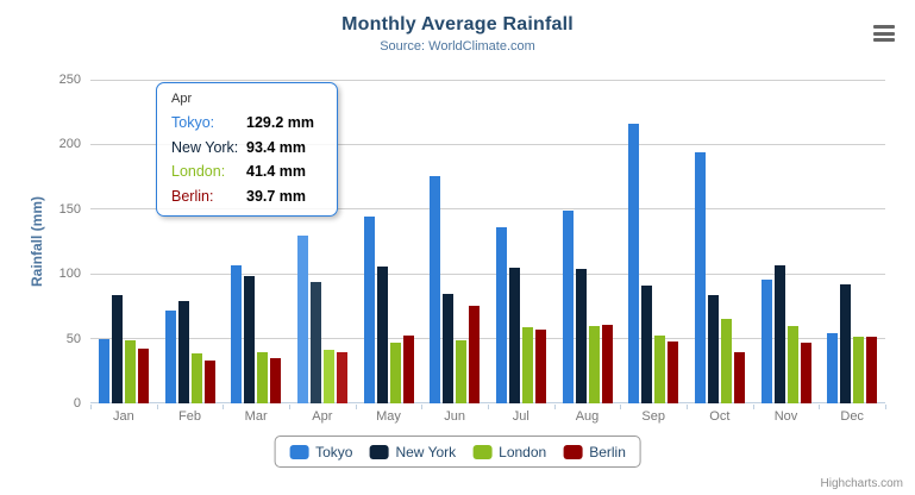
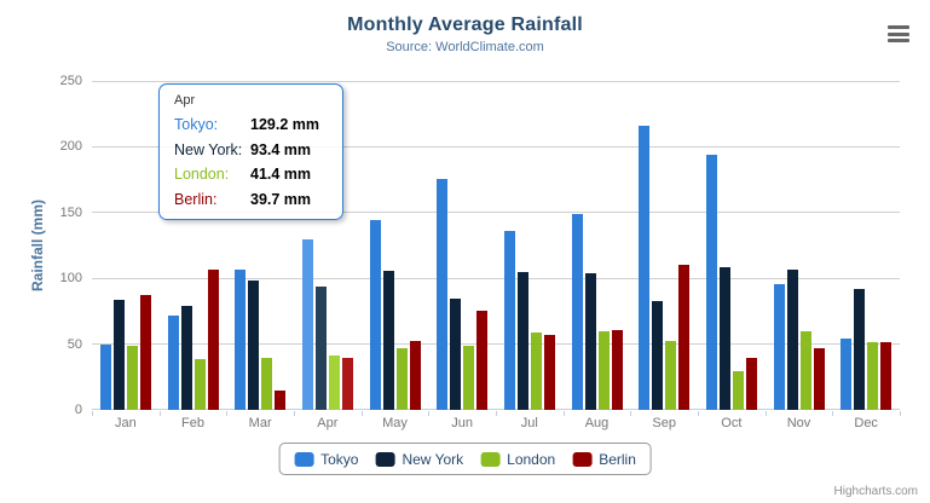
Berlin/Jan: 42 -> 87
Berlin/Feb: 33 -> 107
Berlin/Mar: 34 -> 15
New York/Sep: 91 -> 83
Berlin/Sep: 48 -> 110
New York/Oct: 84 -> 108
London/Oct: 65 -> 29
